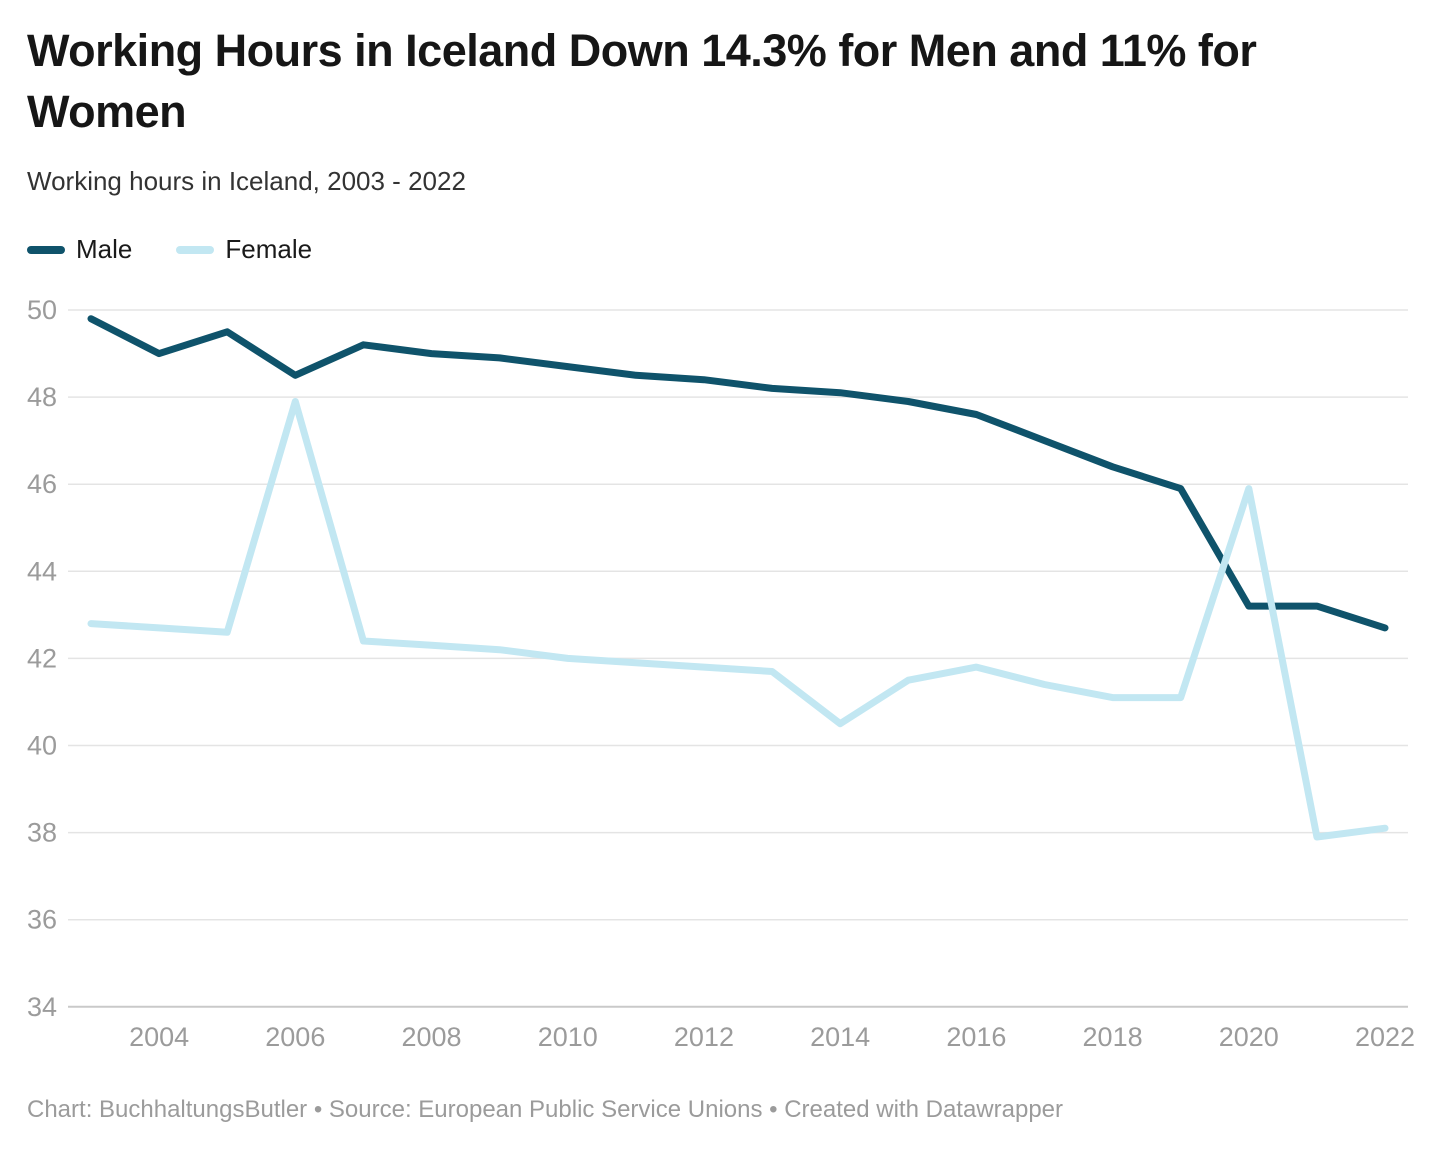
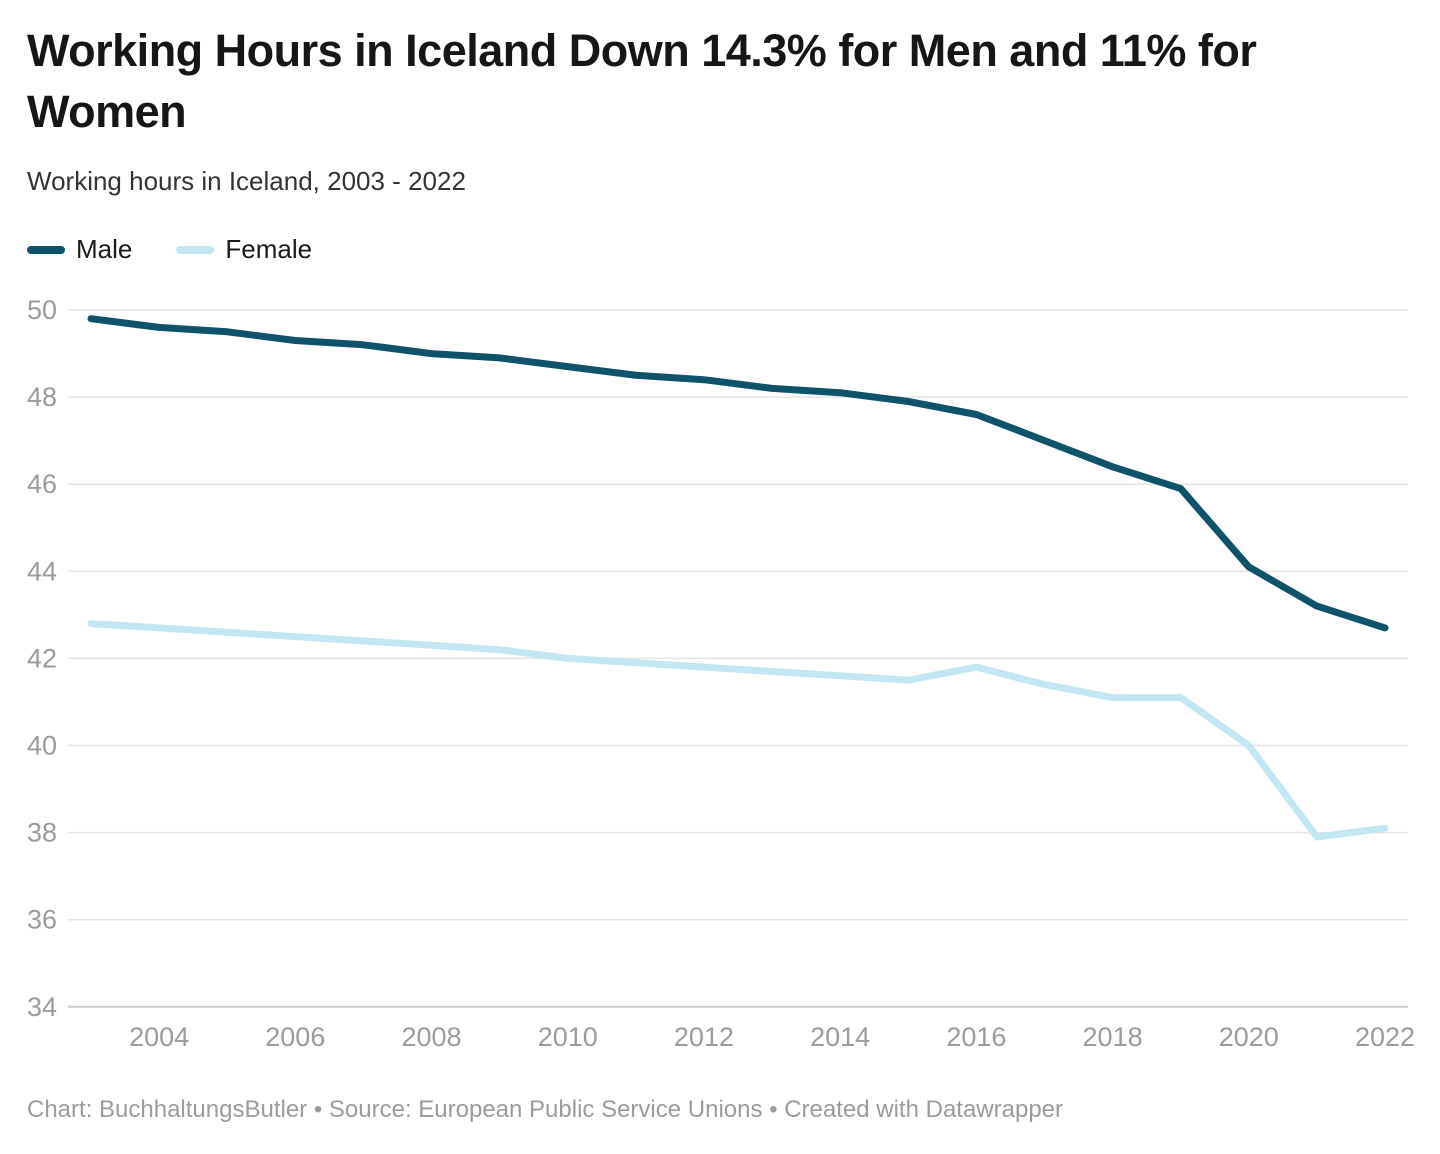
Male/2004: 49.0 -> 49.6
Male/2006: 48.5 -> 49.3
Female/2006: 47.9 -> 42.5
Female/2014: 40.5 -> 41.6
Male/2020: 43.2 -> 44.1
Female/2020: 45.9 -> 40.0
